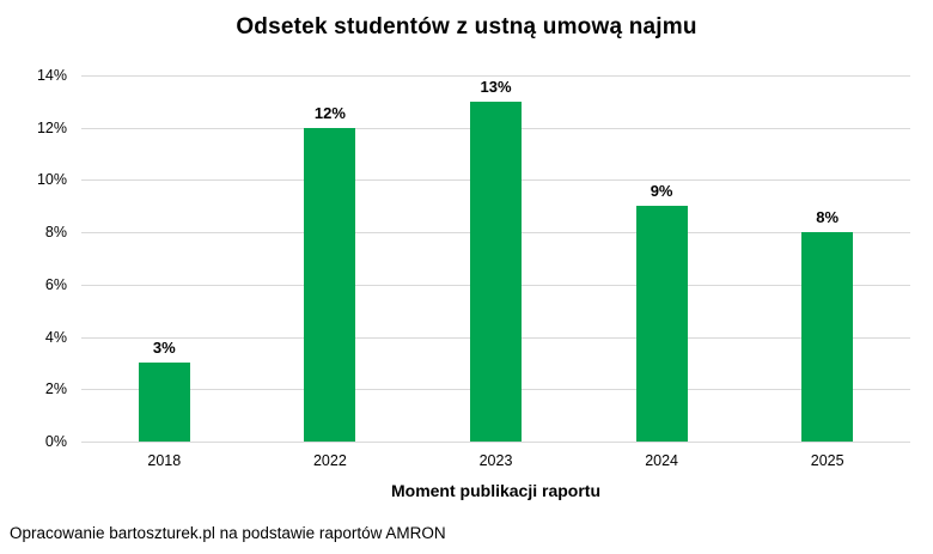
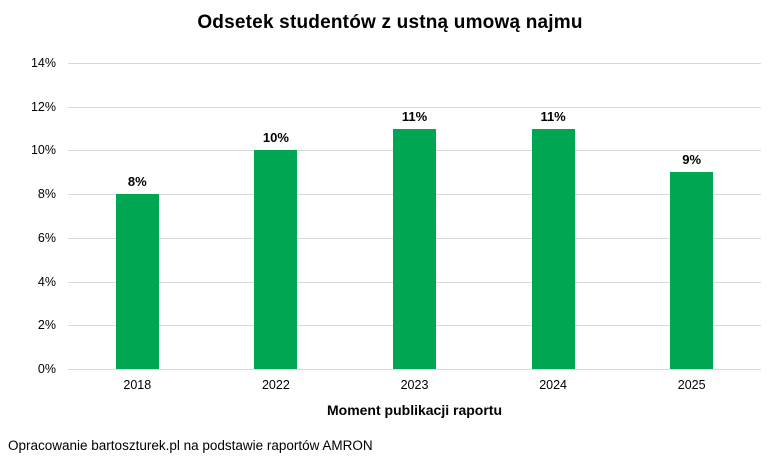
2018: 3% -> 8%
2022: 12% -> 10%
2023: 13% -> 11%
2024: 9% -> 11%
2025: 8% -> 9%
